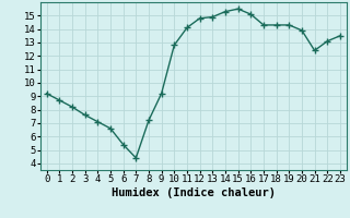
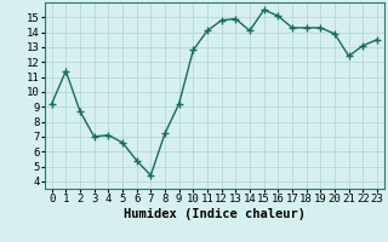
1: 8.7 -> 11.4
2: 8.2 -> 8.7
3: 7.6 -> 7.0
14: 15.3 -> 14.1
